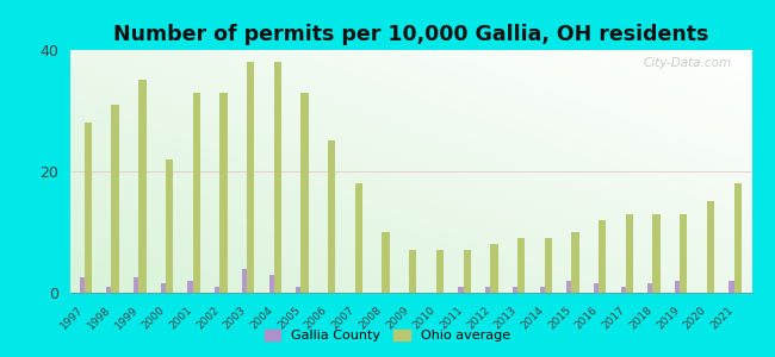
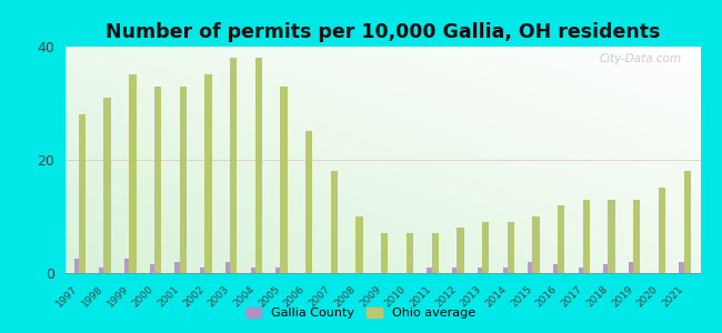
Ohio average/2000: 22 -> 33
Ohio average/2002: 33 -> 35
Gallia County/2003: 4.0 -> 2.0
Gallia County/2004: 3.0 -> 1.0
